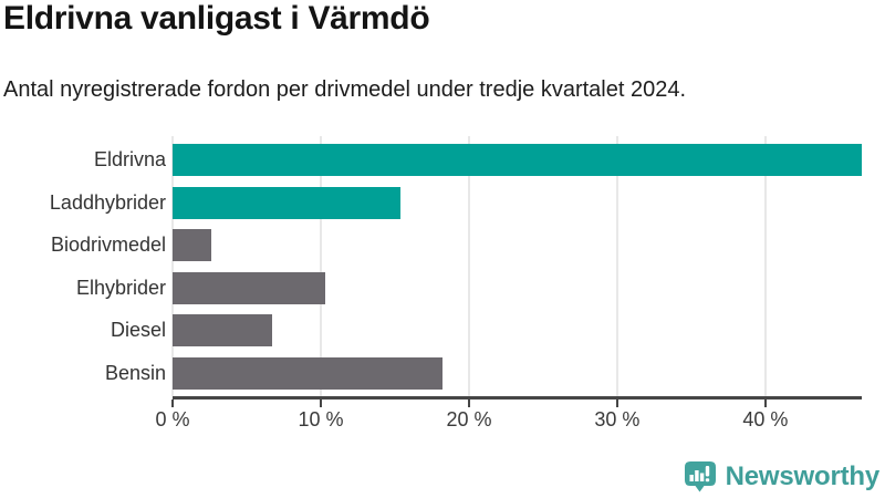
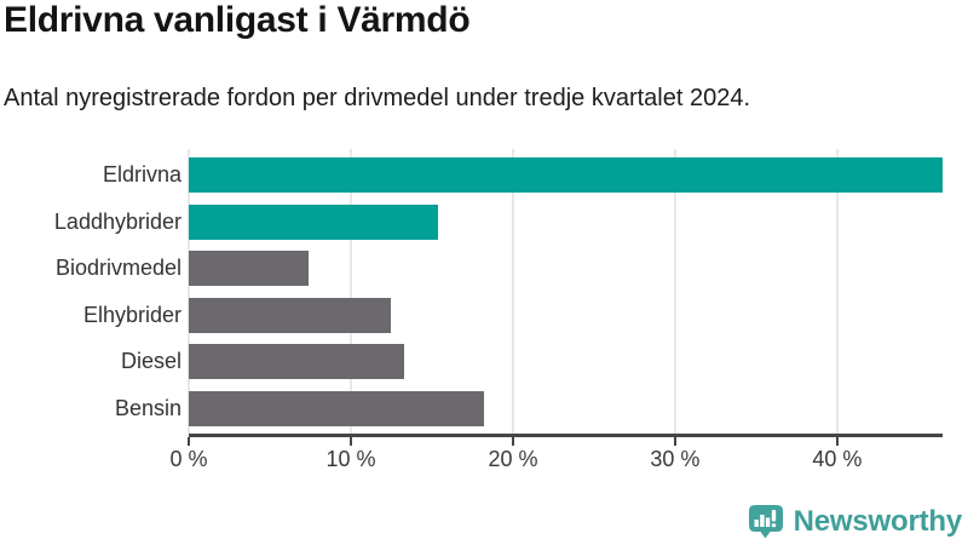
Biodrivmedel: 2.6% -> 7.4%
Elhybrider: 10.3% -> 12.5%
Diesel: 6.7% -> 13.3%
